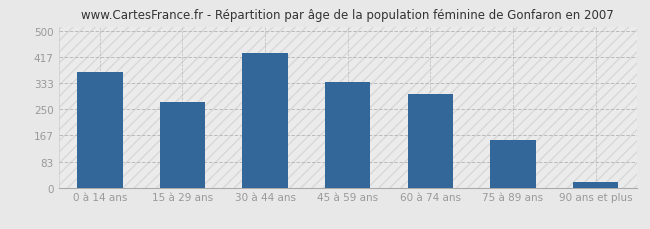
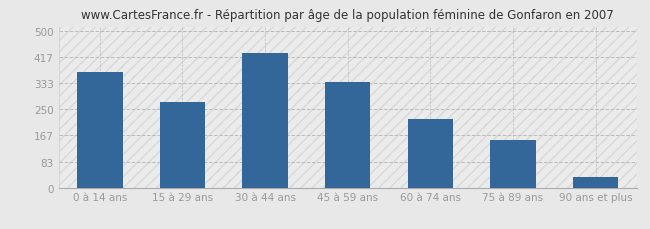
60 à 74 ans: 300 -> 220
90 ans et plus: 18 -> 35
